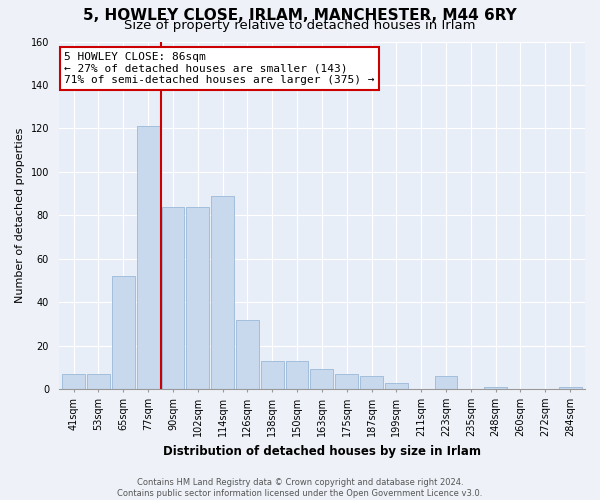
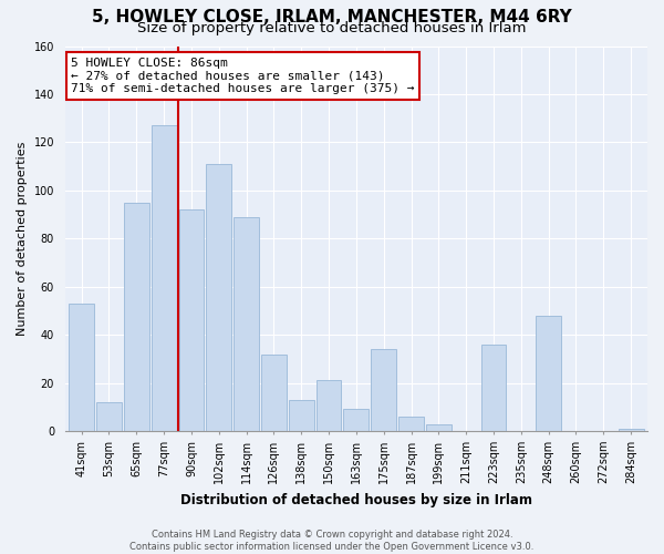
41sqm: 7 -> 53
53sqm: 7 -> 12
65sqm: 52 -> 95
77sqm: 121 -> 127
90sqm: 84 -> 92
102sqm: 84 -> 111
150sqm: 13 -> 21
175sqm: 7 -> 34
223sqm: 6 -> 36
248sqm: 1 -> 48
